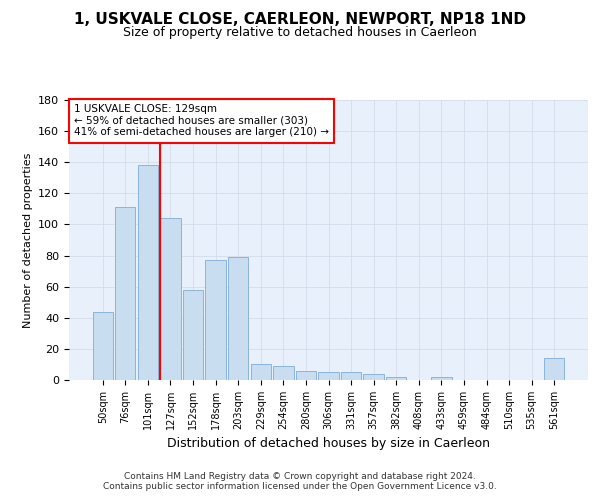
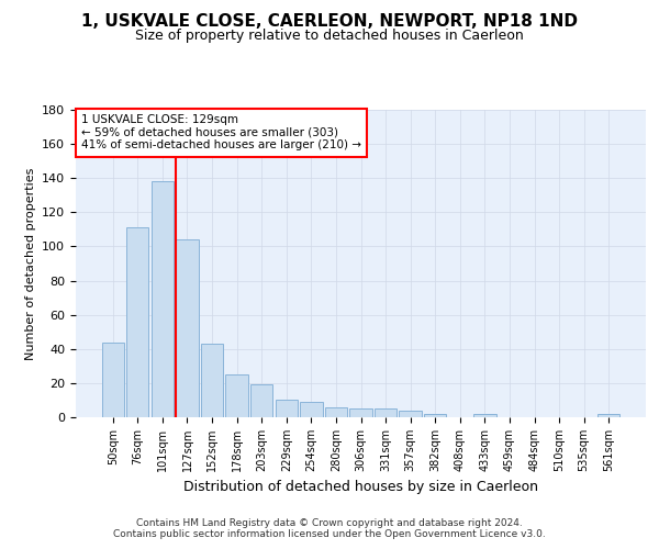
152sqm: 58 -> 43
178sqm: 77 -> 25
203sqm: 79 -> 19
561sqm: 14 -> 2
